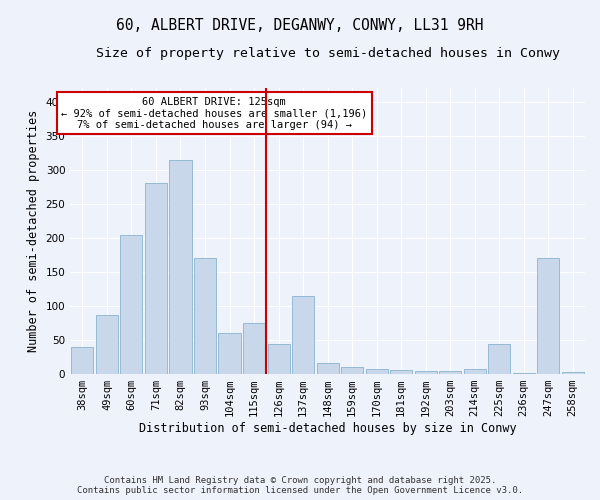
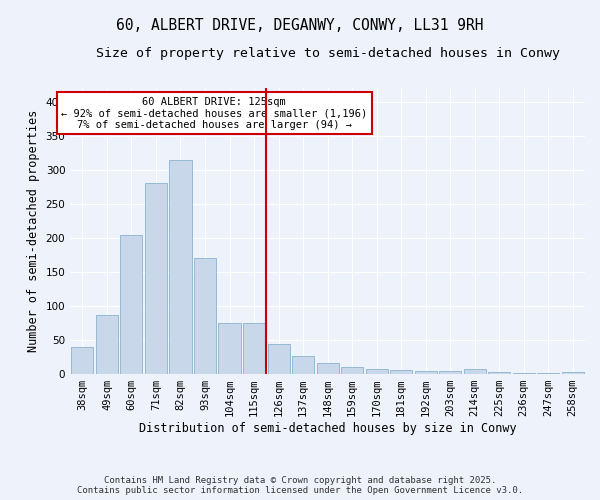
104sqm: 60 -> 75
137sqm: 114 -> 26
225sqm: 44 -> 3
247sqm: 170 -> 2
